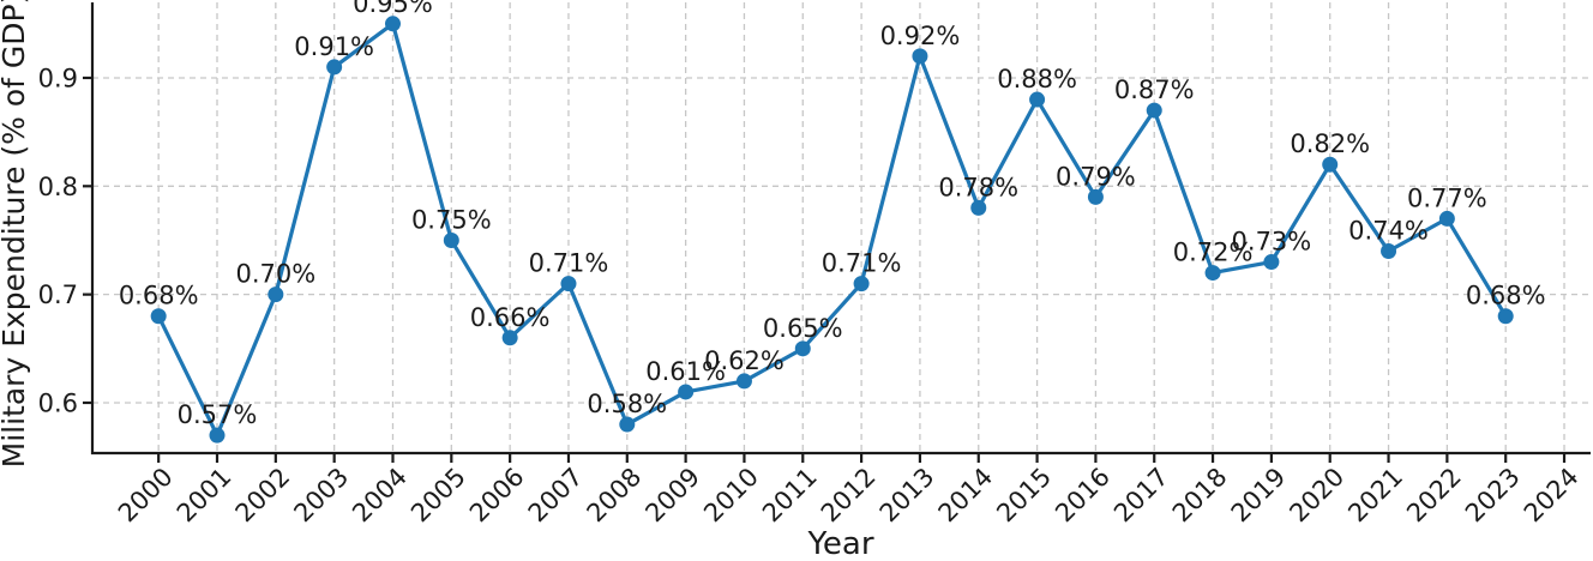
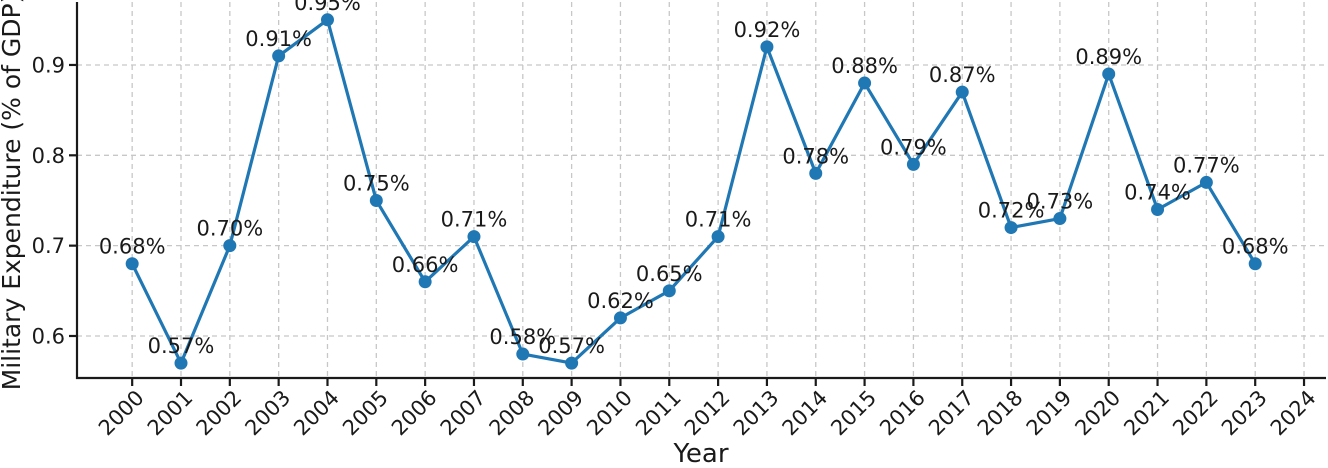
2009: 0.61% -> 0.57%
2020: 0.82% -> 0.89%
